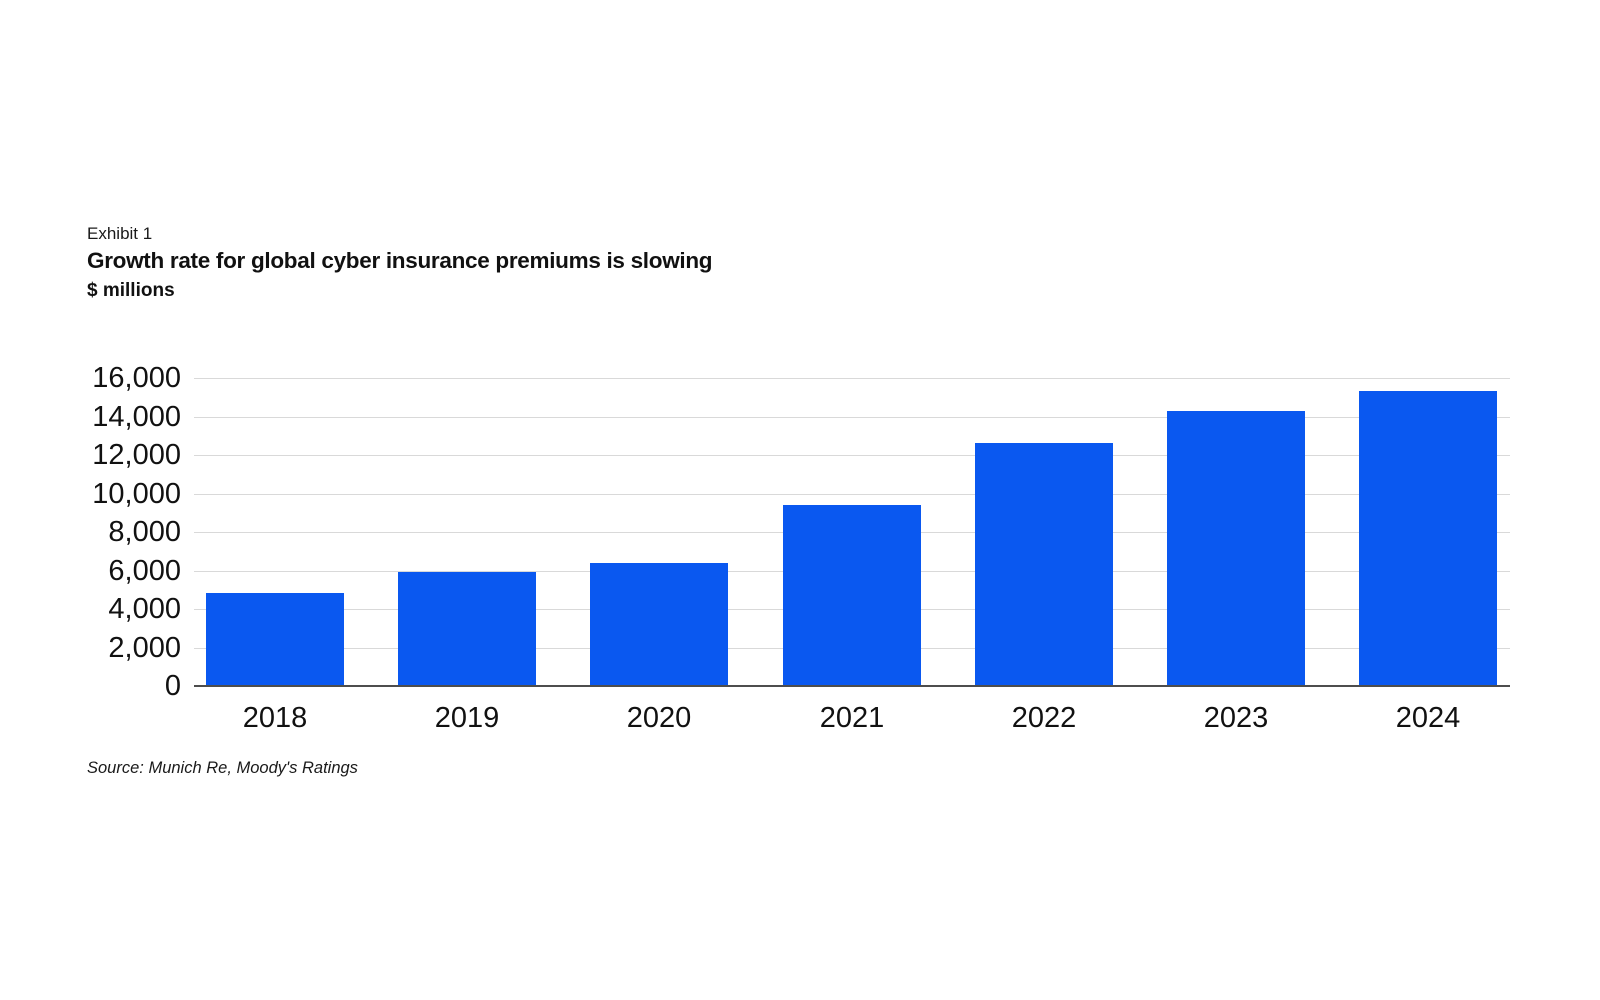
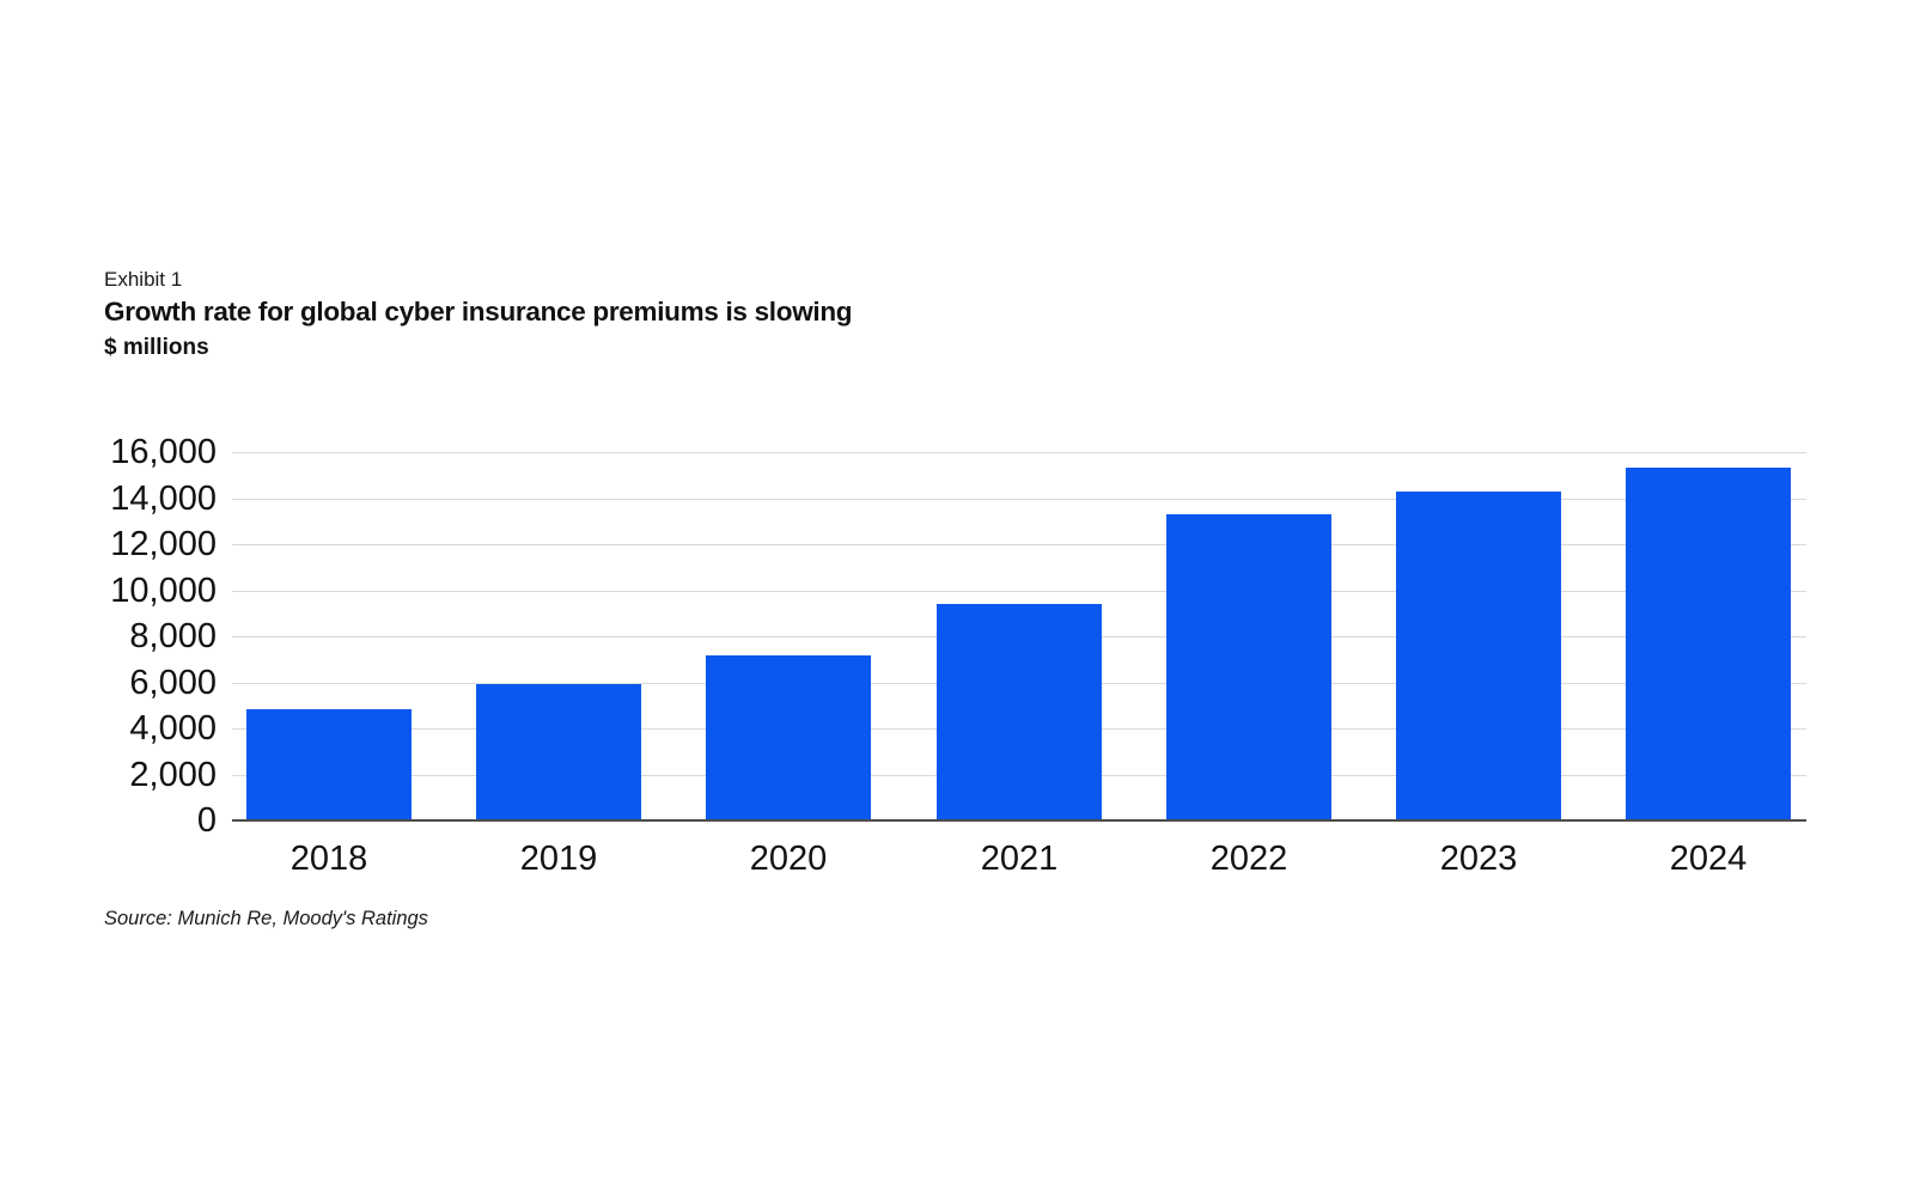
2020: 6400 -> 7200
2022: 12600 -> 13300
